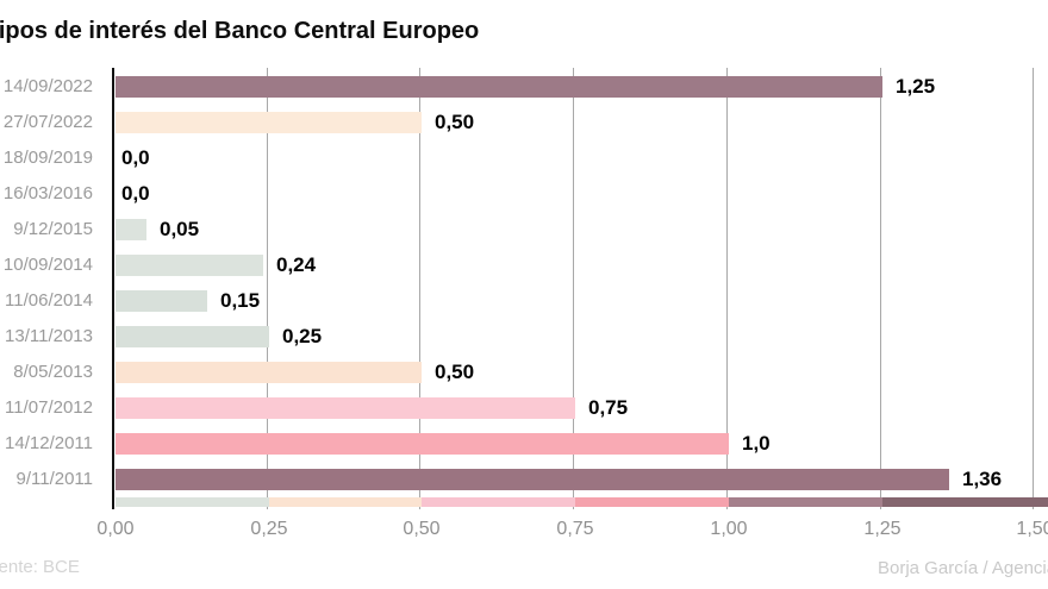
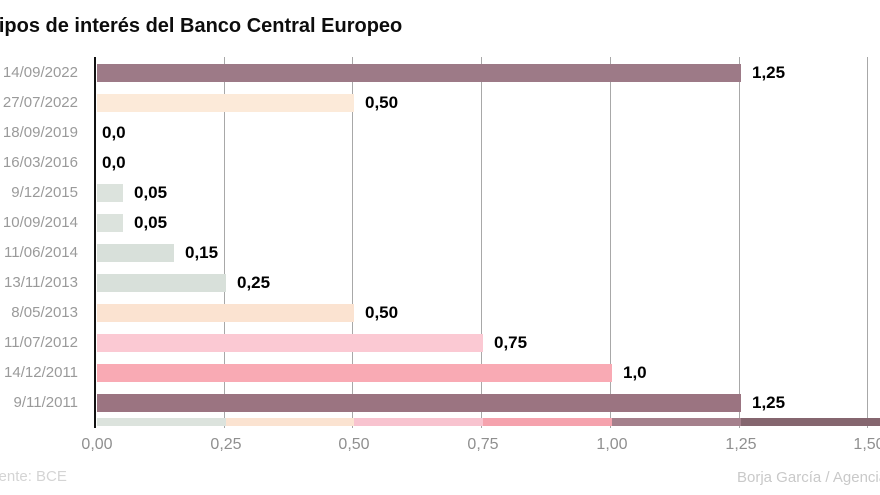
10/09/2014: 0,24 -> 0,05
9/11/2011: 1,36 -> 1,25
